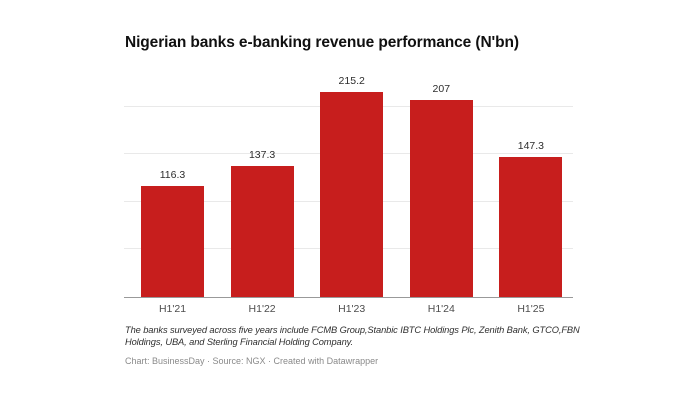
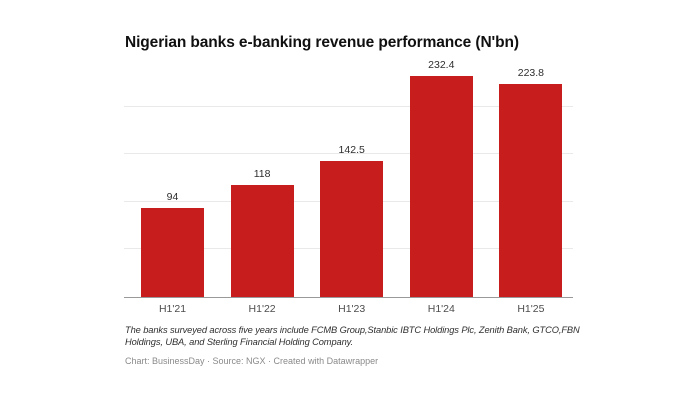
H1'21: 116.3 -> 94
H1'22: 137.3 -> 118
H1'23: 215.2 -> 142.5
H1'24: 207 -> 232.4
H1'25: 147.3 -> 223.8
